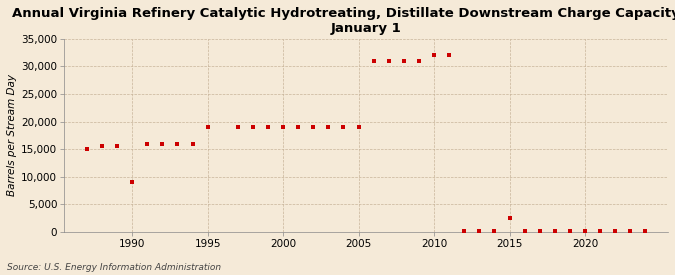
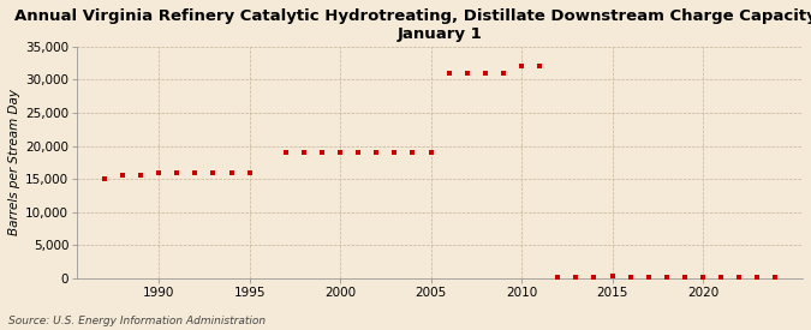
1990: 9,000 -> 16,000
1995: 19,000 -> 16,000
2015: 2,600 -> 400
